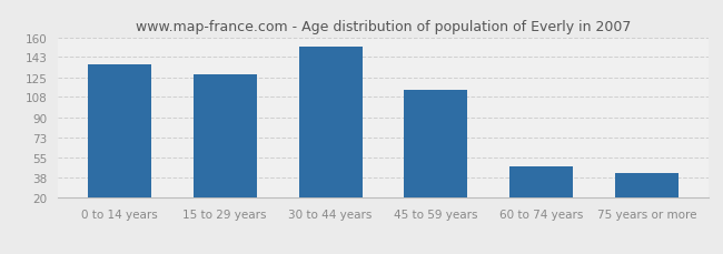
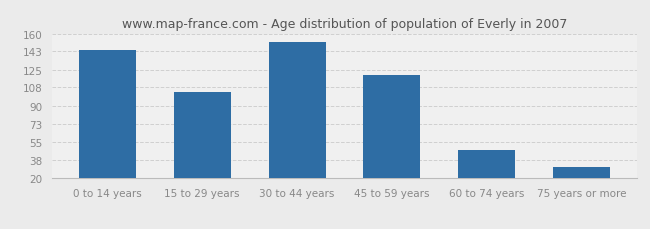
0 to 14 years: 136 -> 144
15 to 29 years: 128 -> 103
45 to 59 years: 114 -> 120
75 years or more: 42 -> 31
